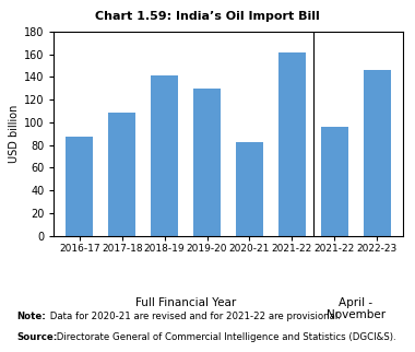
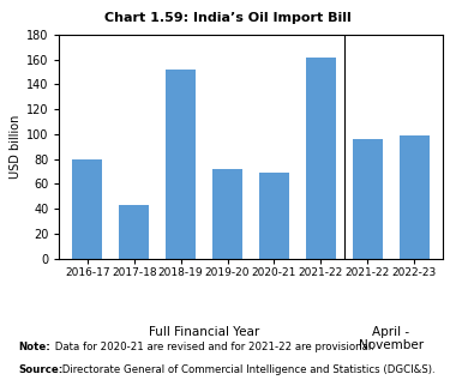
2016-17: 87 -> 80
2017-18: 109 -> 43
2018-19: 141 -> 152
2019-20: 130 -> 72
2020-21: 83 -> 69
2022-23: 146 -> 99
